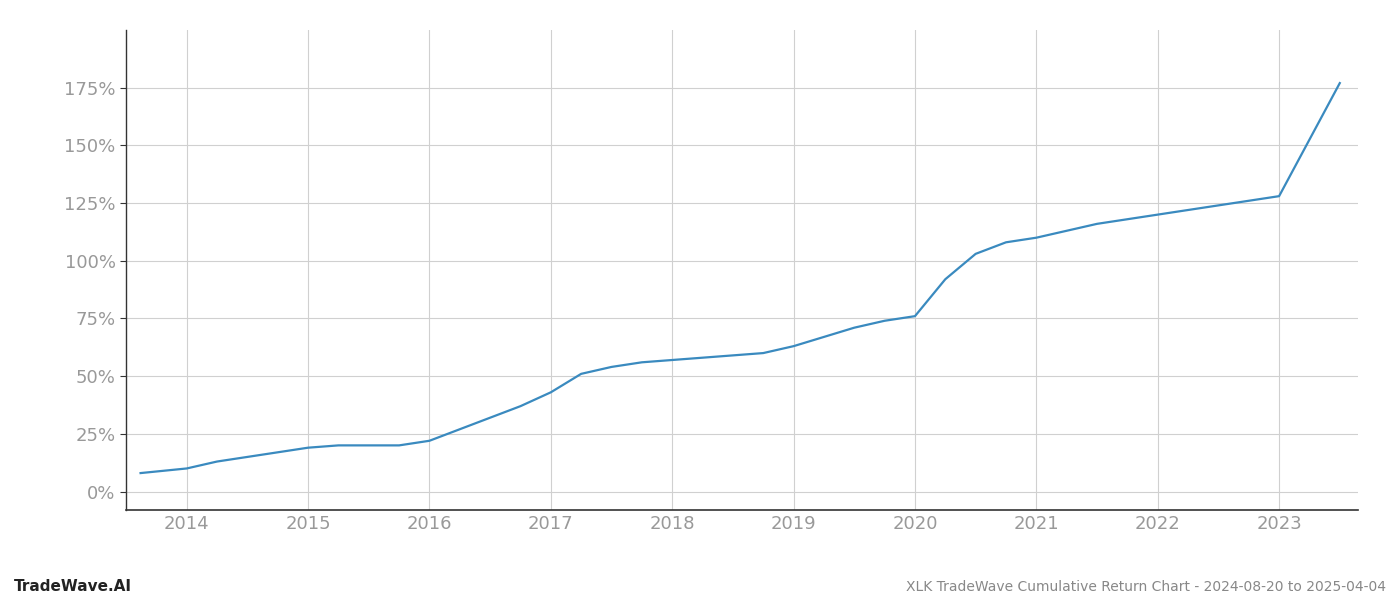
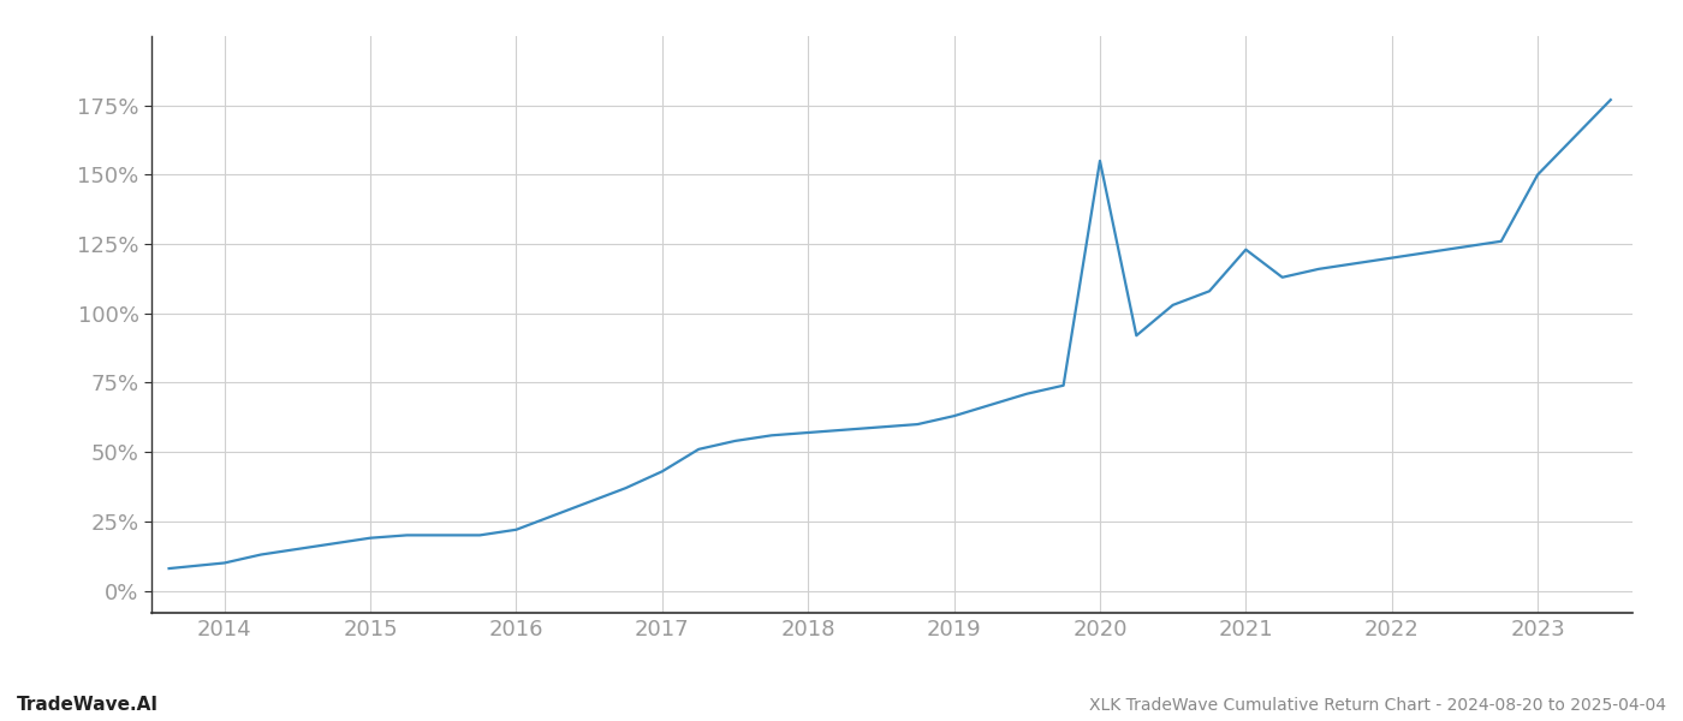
2020: 76% -> 155%
2021: 110% -> 123%
2023: 128% -> 150%
